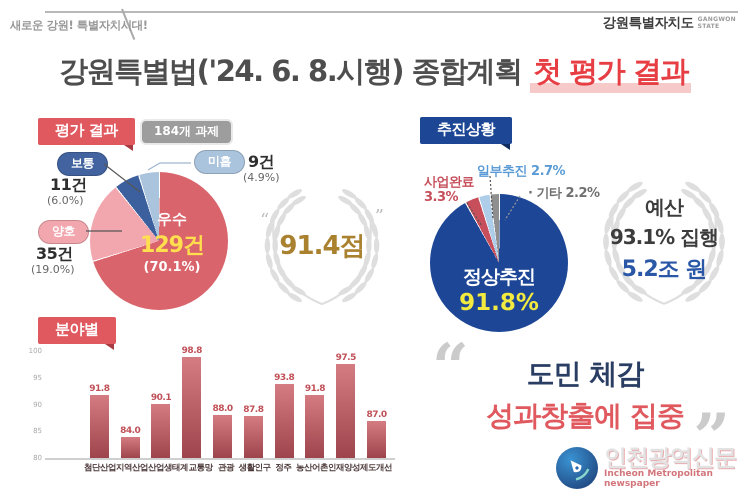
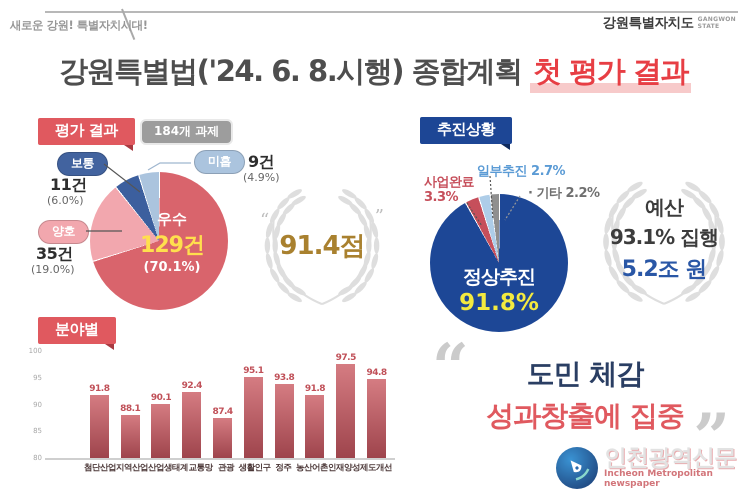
분야별/지역산업: 84.0 -> 88.1
분야별/교통망: 98.8 -> 92.4
분야별/관광: 88.0 -> 87.4
분야별/생활인구: 87.8 -> 95.1
분야별/제도개선: 87.0 -> 94.8
